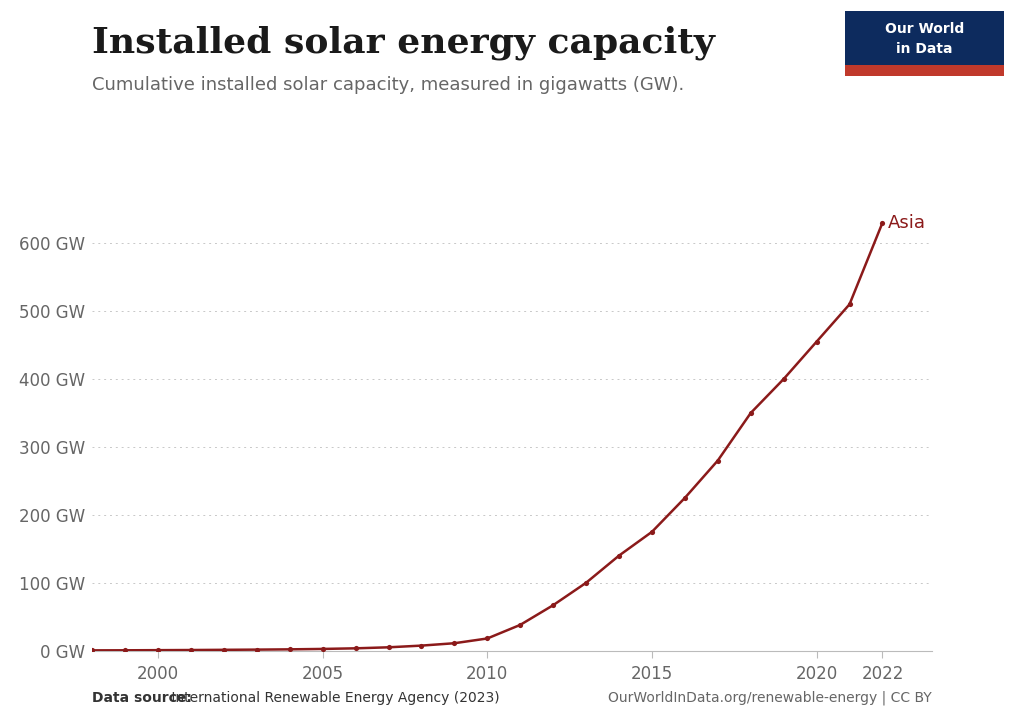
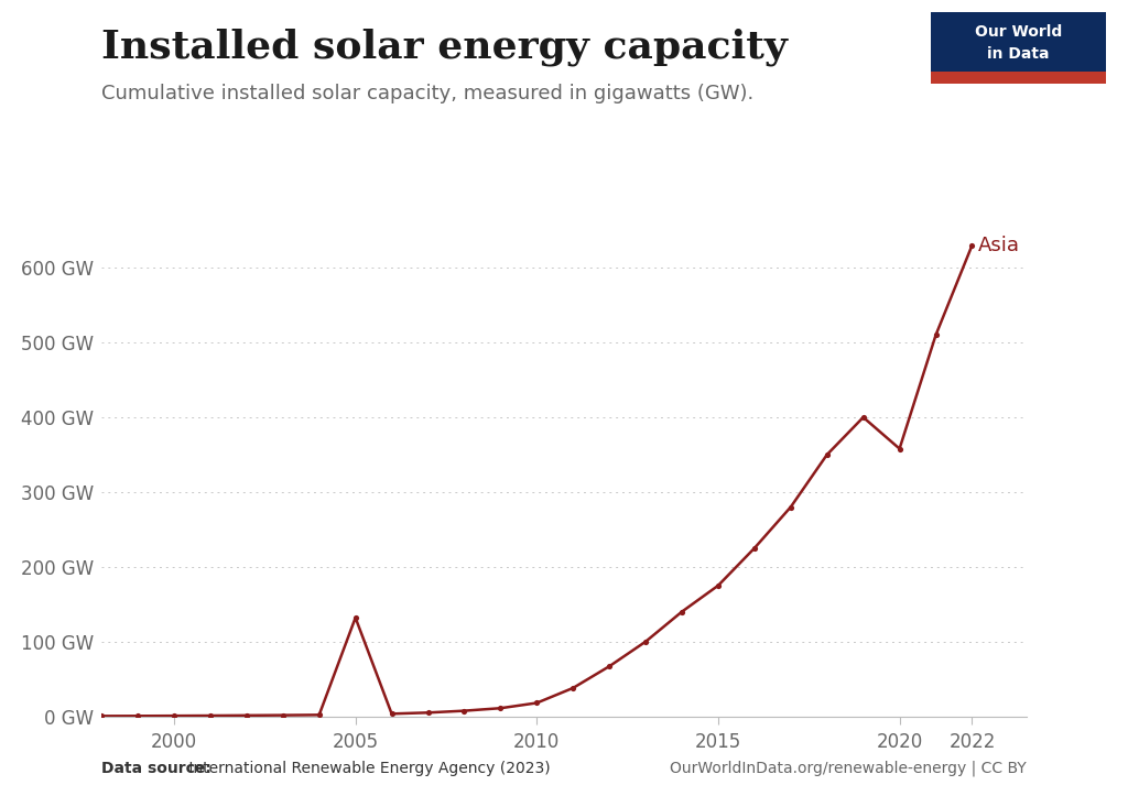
2005: 3 GW -> 132 GW
2020: 455 GW -> 358 GW
